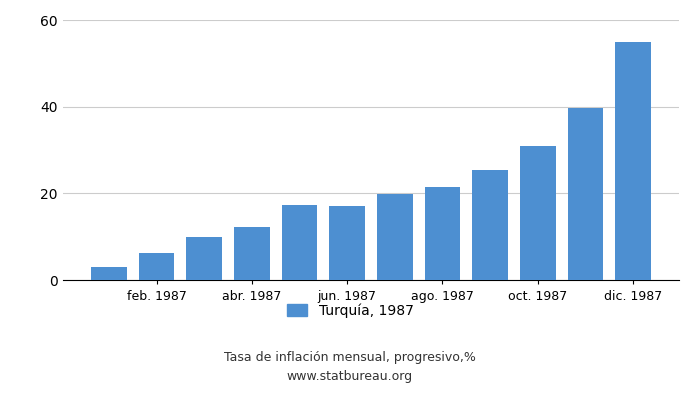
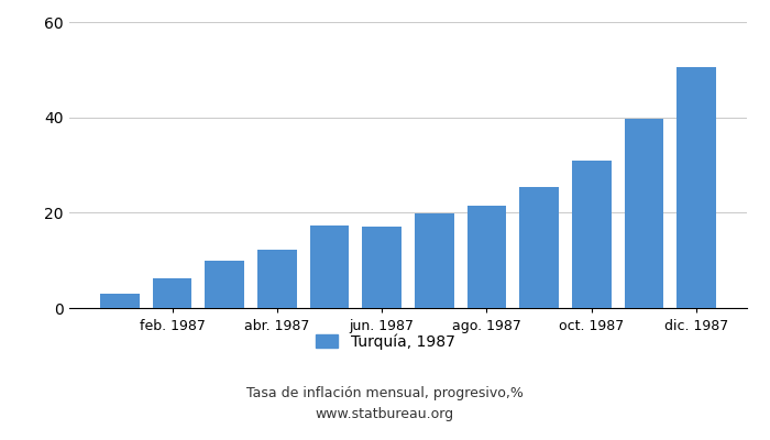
dic. 1987: 55.0 -> 50.5
